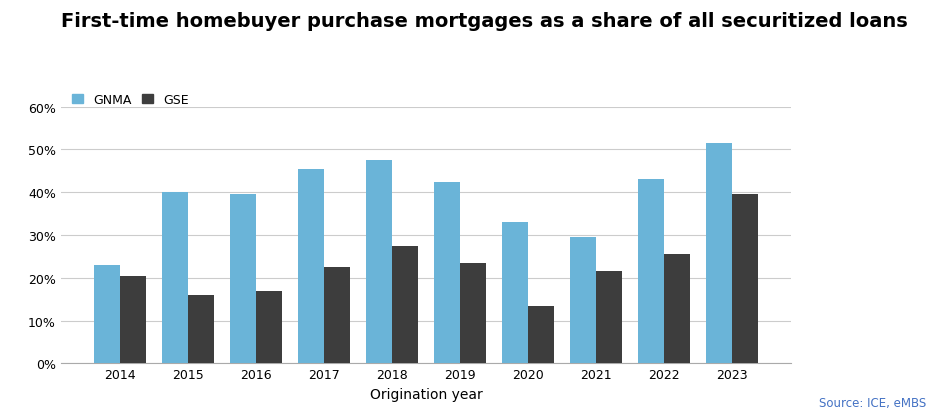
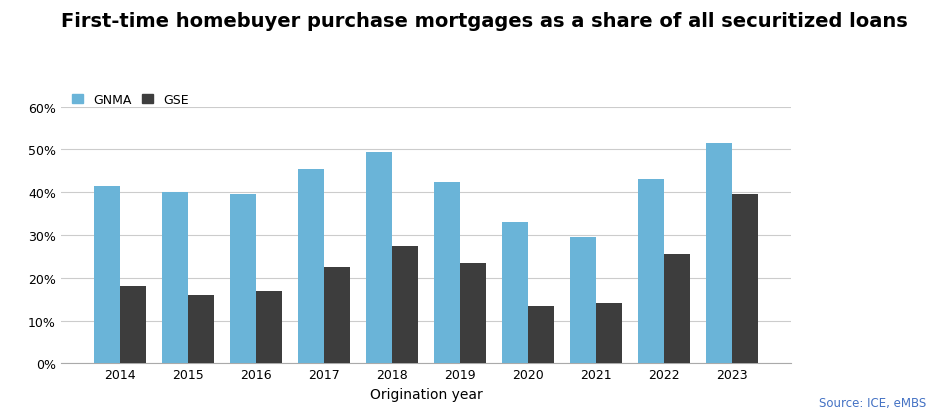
GNMA/2014: 23.0% -> 41.5%
GSE/2014: 20.5% -> 18.0%
GNMA/2018: 47.5% -> 49.5%
GSE/2021: 21.5% -> 14.0%
